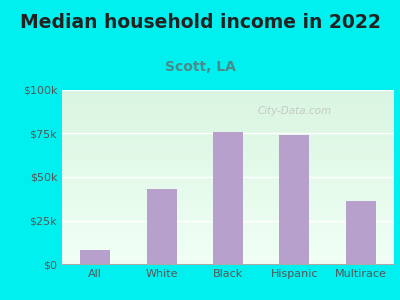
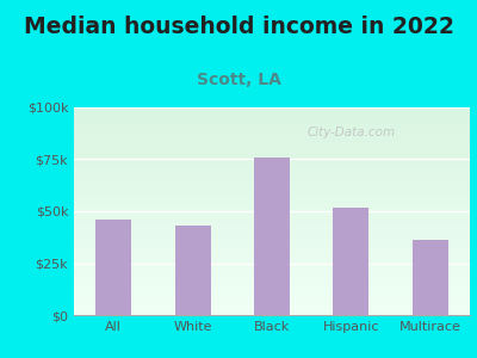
All: $8k -> $46k
Hispanic: $74k -> $52k
